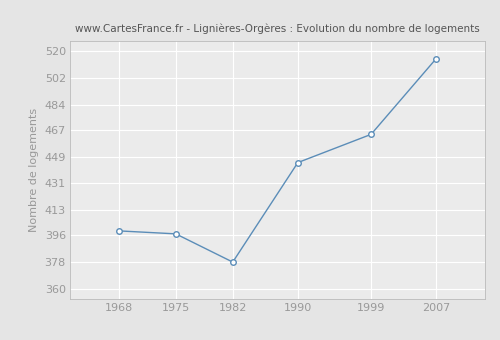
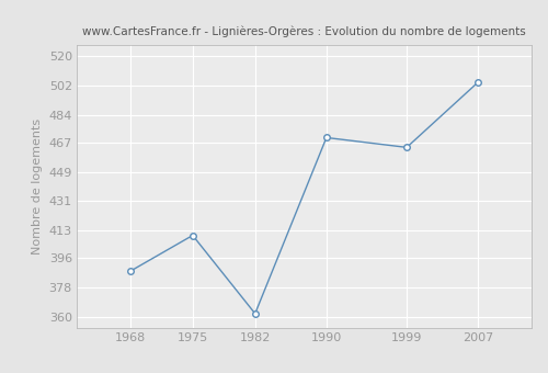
1968: 399 -> 388
1975: 397 -> 410
1982: 378 -> 362
1990: 445 -> 470
2007: 515 -> 504
